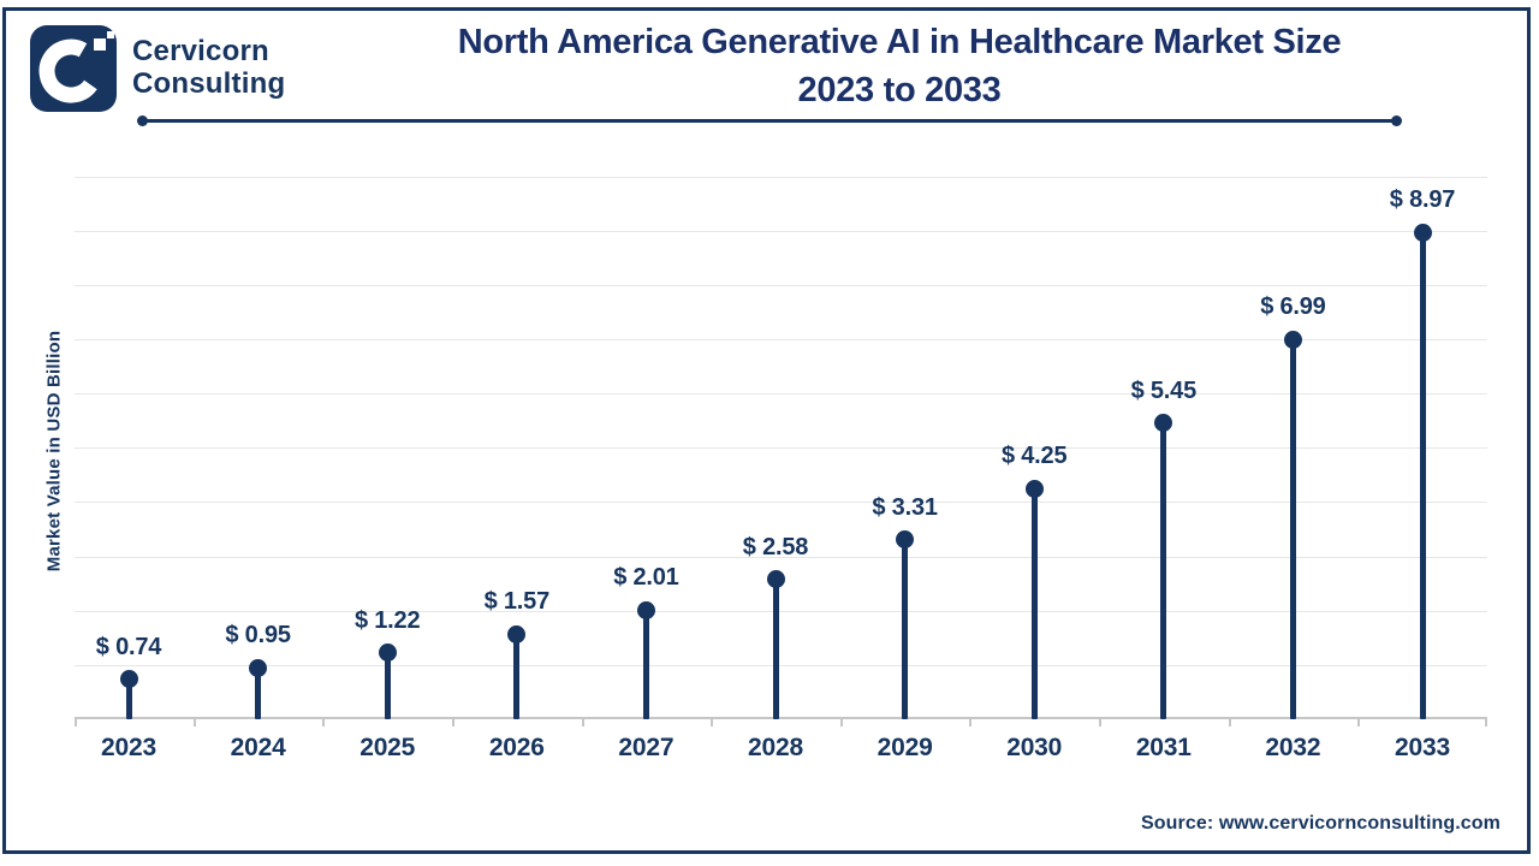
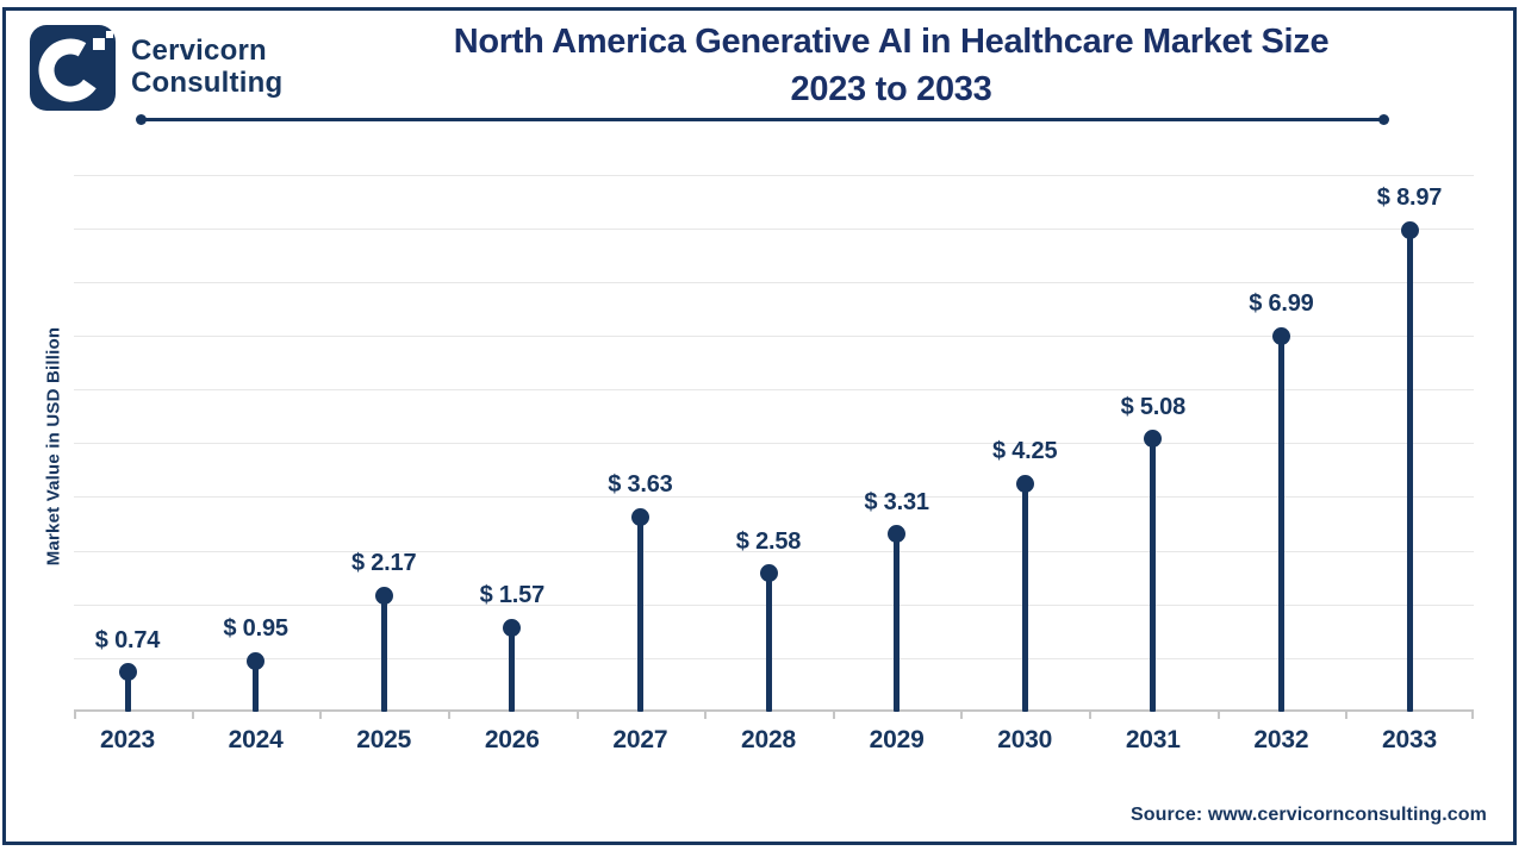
2025: 1.22 -> 2.17
2027: 2.01 -> 3.63
2031: 5.45 -> 5.08
